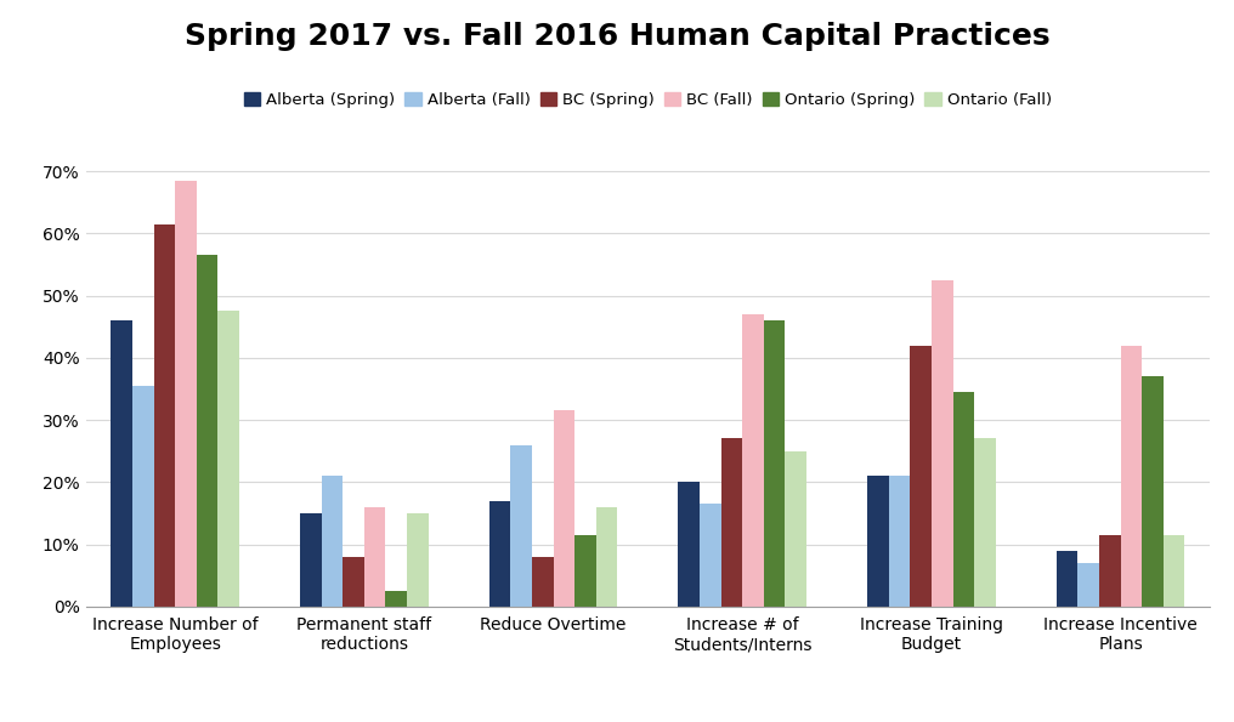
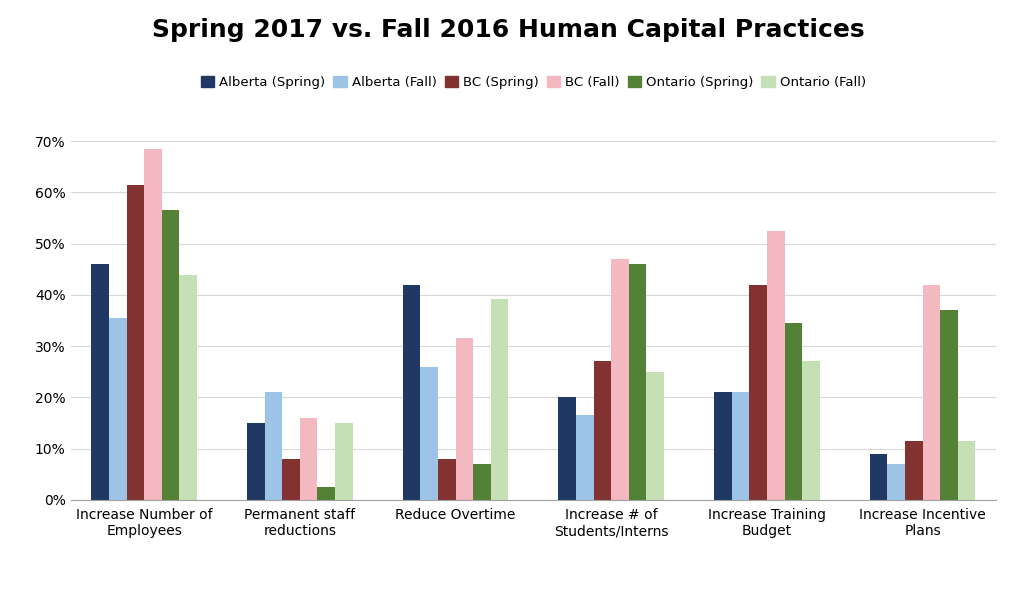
Ontario (Fall)/Increase Number of Employees: 47.5% -> 43.8%
Alberta (Spring)/Reduce Overtime: 17% -> 42%
Ontario (Spring)/Reduce Overtime: 11.5% -> 7.0%
Ontario (Fall)/Reduce Overtime: 16.0% -> 39.2%
